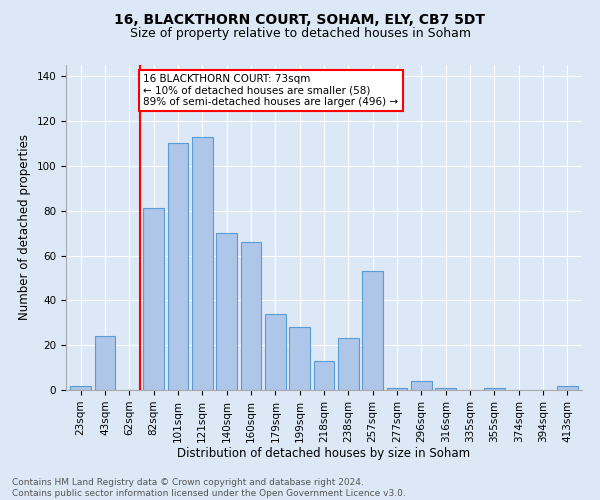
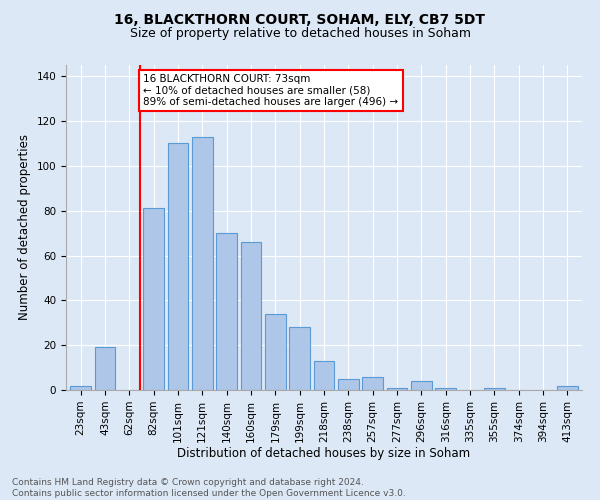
43sqm: 24 -> 19
238sqm: 23 -> 5
257sqm: 53 -> 6
